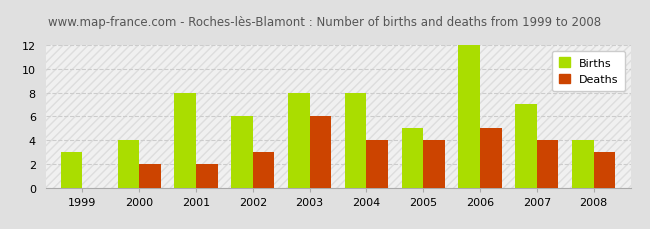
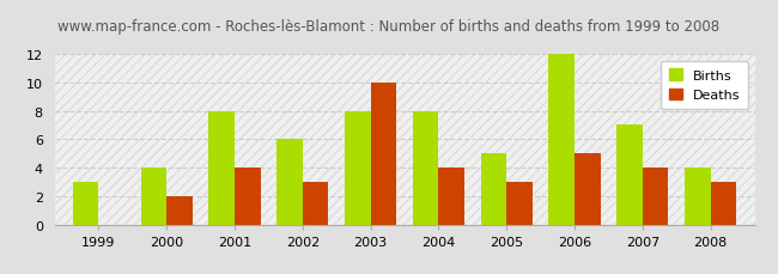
Deaths/2001: 2 -> 4
Deaths/2003: 6 -> 10
Deaths/2005: 4 -> 3
